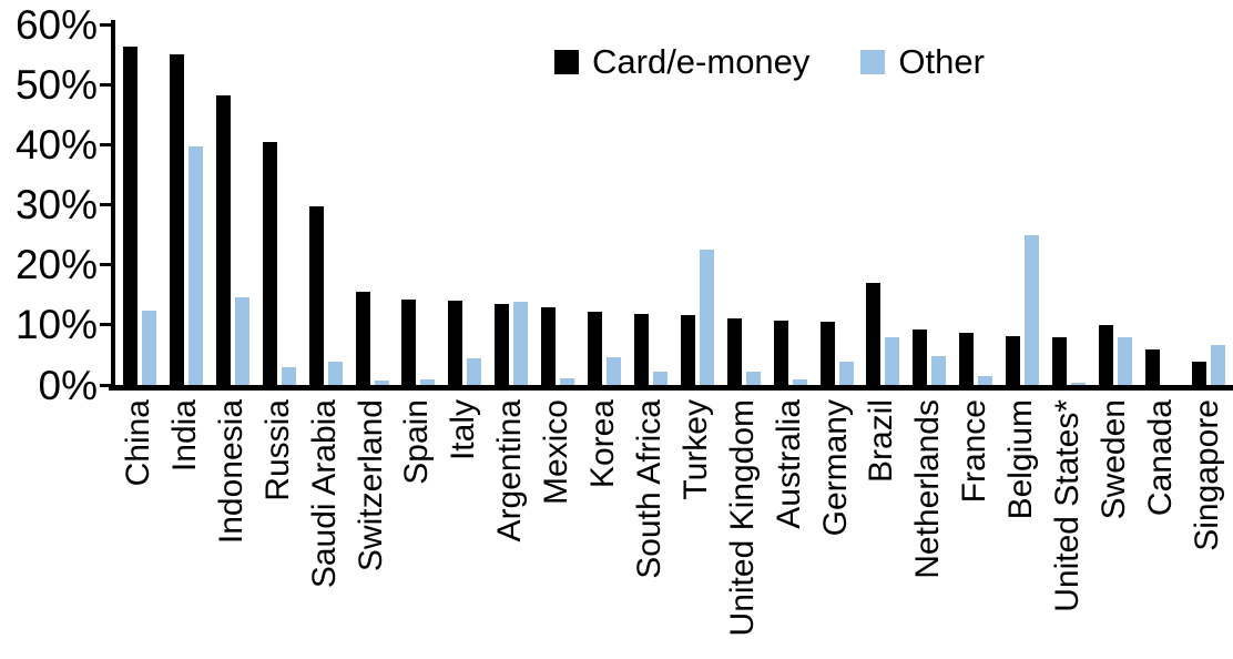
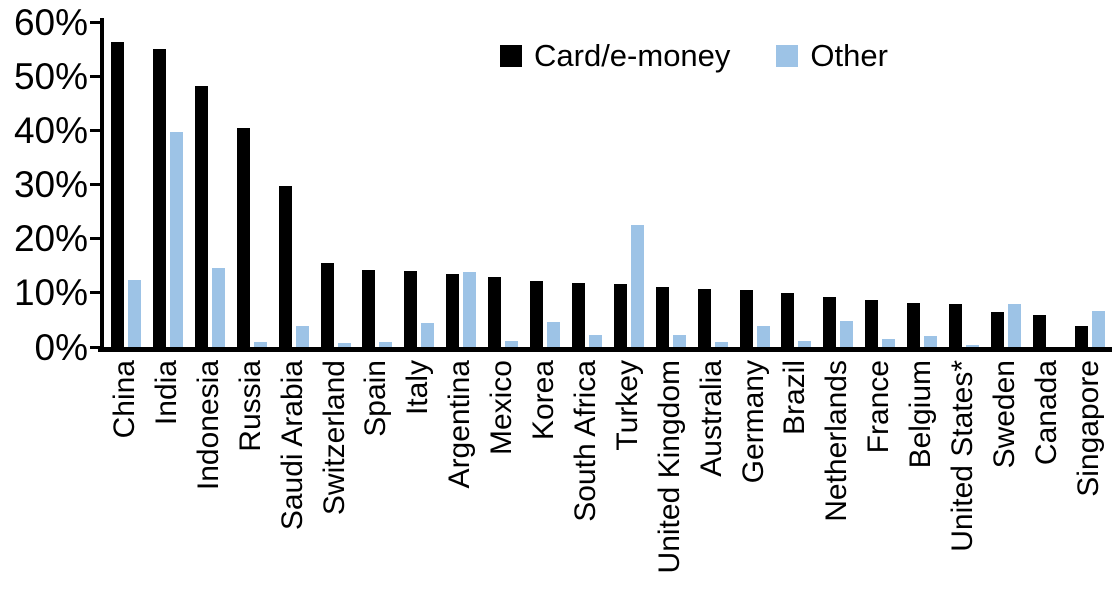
Other/Russia: 3% -> 1%
Card/e-money/Brazil: 17% -> 10%
Other/Brazil: 8% -> 1%
Other/Belgium: 25% -> 2%
Card/e-money/Sweden: 10% -> 6%
